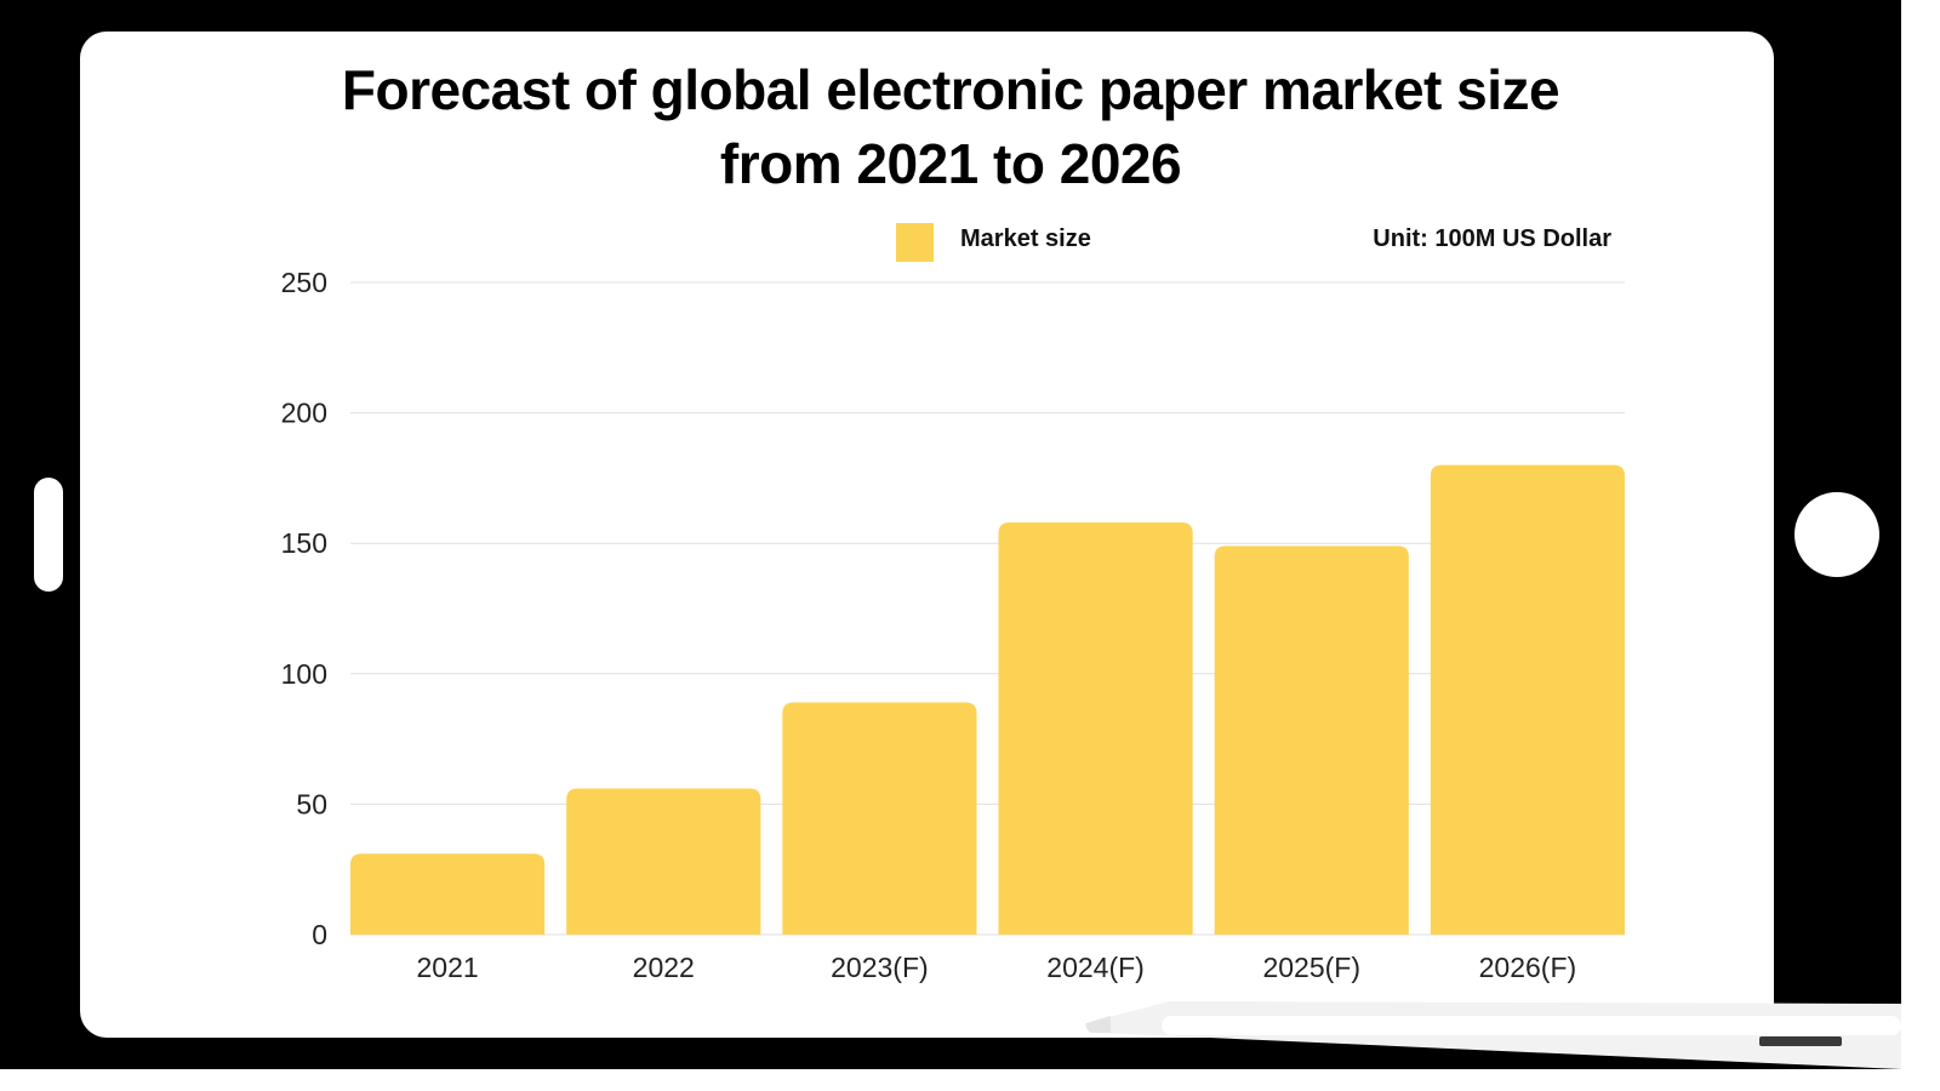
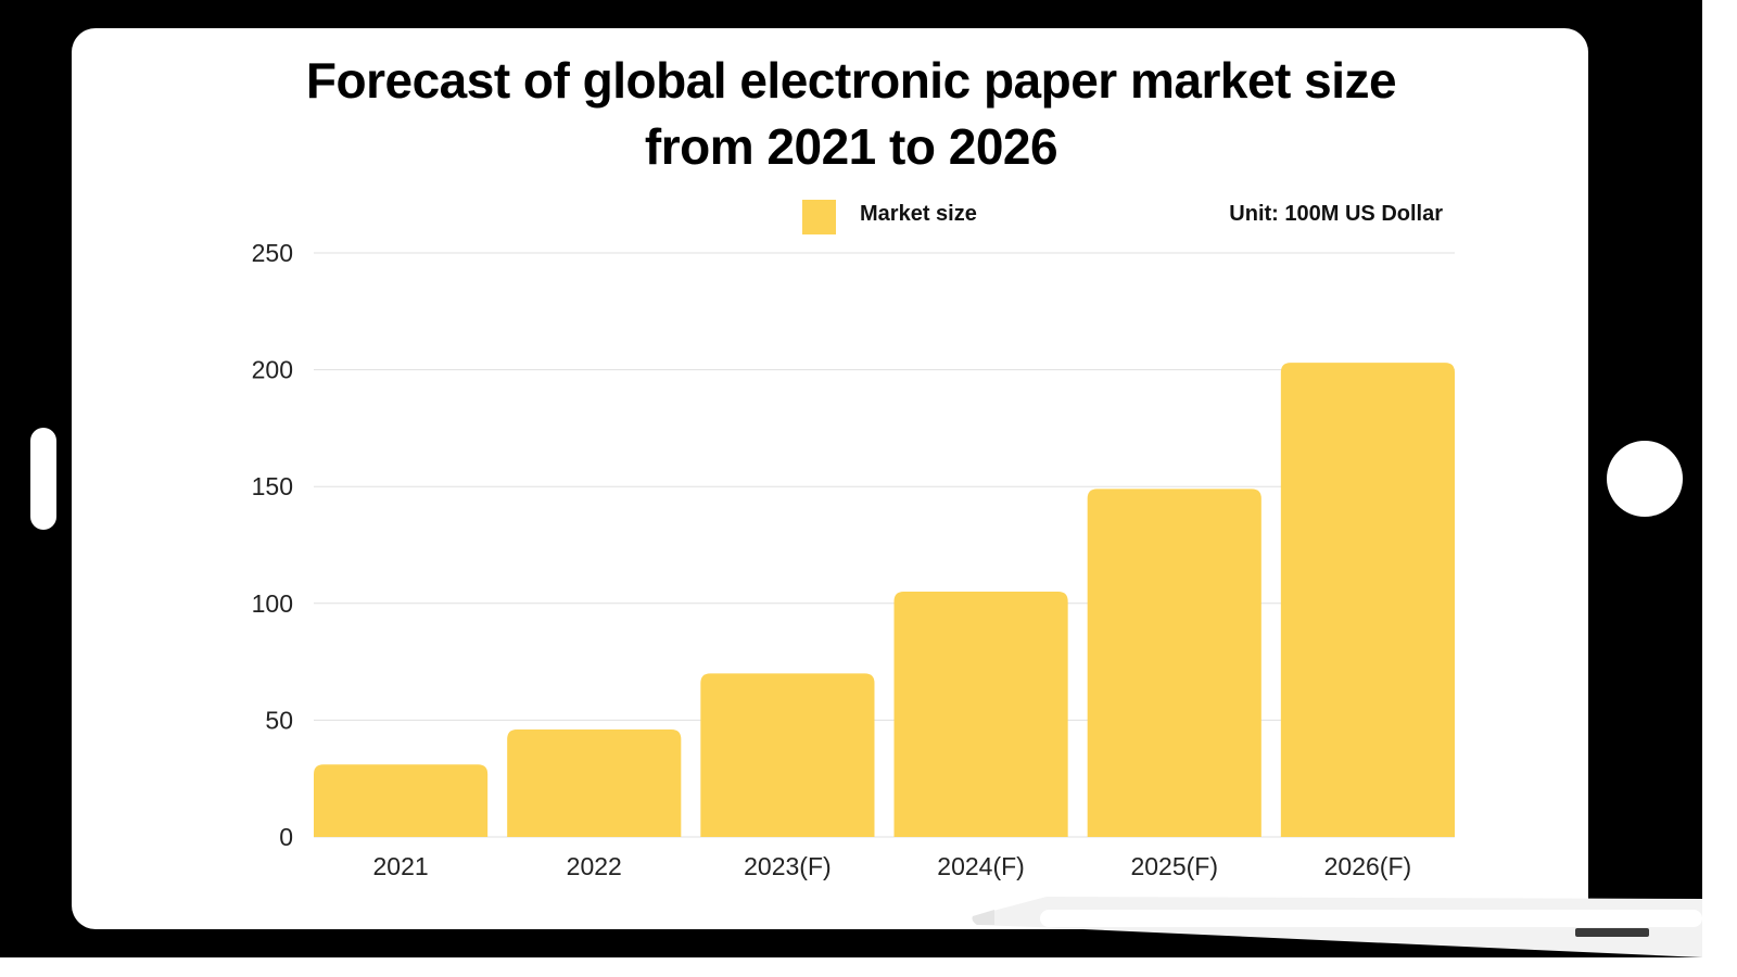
2022: 56 -> 46
2023(F): 89 -> 70
2024(F): 158 -> 105
2026(F): 180 -> 203
